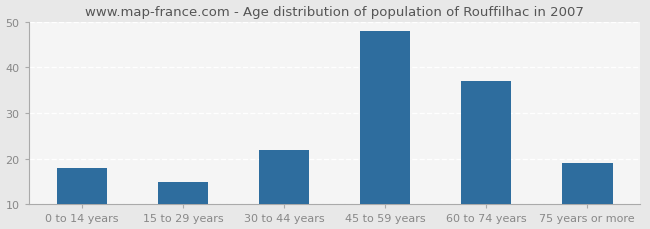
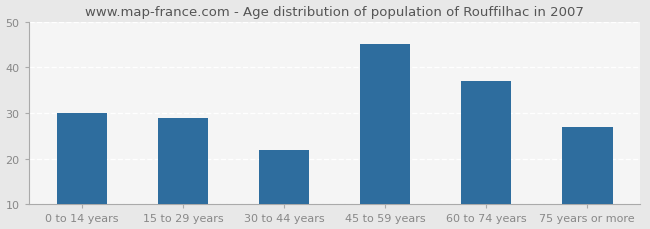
0 to 14 years: 18 -> 30
15 to 29 years: 15 -> 29
45 to 59 years: 48 -> 45
75 years or more: 19 -> 27
